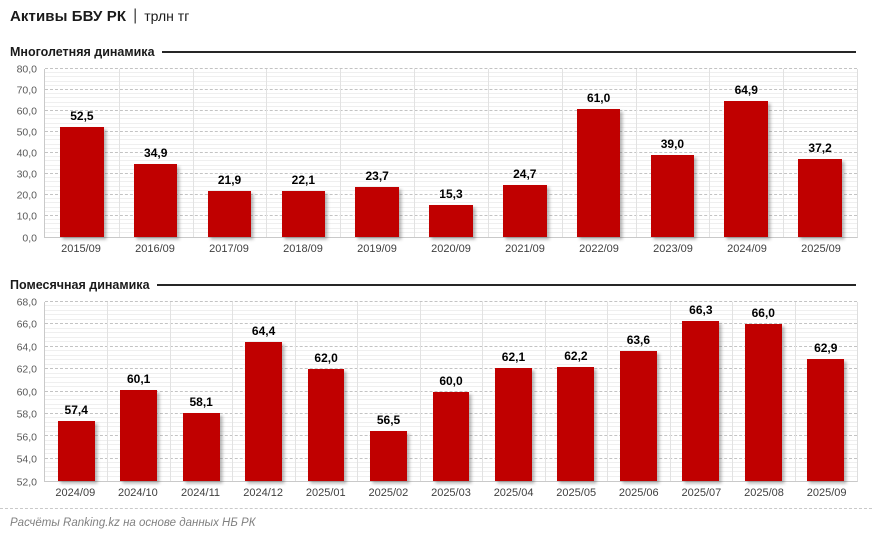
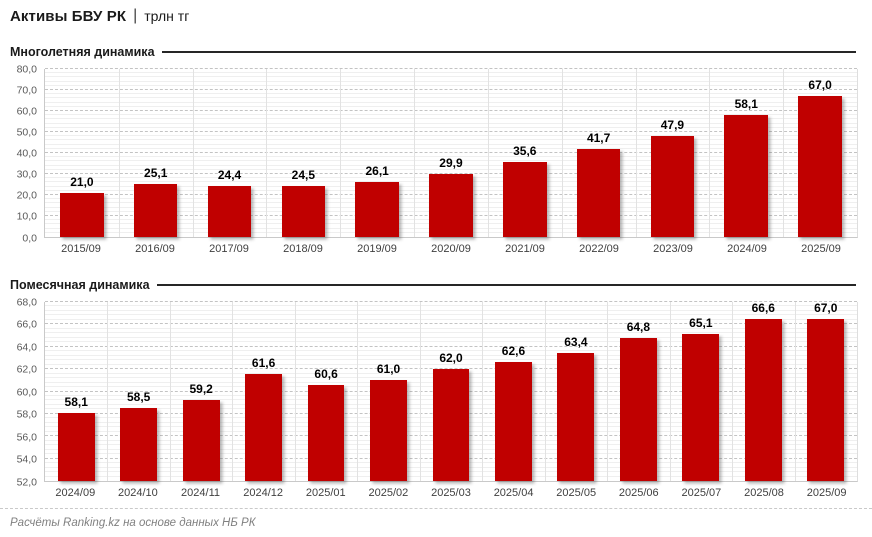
Многолетняя динамика/2015/09: 52,5 -> 21,0
Многолетняя динамика/2016/09: 34,9 -> 25,1
Многолетняя динамика/2017/09: 21,9 -> 24,4
Многолетняя динамика/2018/09: 22,1 -> 24,5
Многолетняя динамика/2019/09: 23,7 -> 26,1
Многолетняя динамика/2020/09: 15,3 -> 29,9
Многолетняя динамика/2021/09: 24,7 -> 35,6
Многолетняя динамика/2022/09: 61,0 -> 41,7
Многолетняя динамика/2023/09: 39,0 -> 47,9
Многолетняя динамика/2024/09: 64,9 -> 58,1
Многолетняя динамика/2025/09: 37,2 -> 67,0
Помесячная динамика/2024/09: 57,4 -> 58,1
Помесячная динамика/2024/10: 60,1 -> 58,5
Помесячная динамика/2024/11: 58,1 -> 59,2
Помесячная динамика/2024/12: 64,4 -> 61,6
Помесячная динамика/2025/01: 62,0 -> 60,6
Помесячная динамика/2025/02: 56,5 -> 61,0
Помесячная динамика/2025/03: 60,0 -> 62,0
Помесячная динамика/2025/04: 62,1 -> 62,6
Помесячная динамика/2025/05: 62,2 -> 63,4
Помесячная динамика/2025/06: 63,6 -> 64,8
Помесячная динамика/2025/07: 66,3 -> 65,1
Помесячная динамика/2025/08: 66,0 -> 66,6
Помесячная динамика/2025/09: 62,9 -> 67,0
